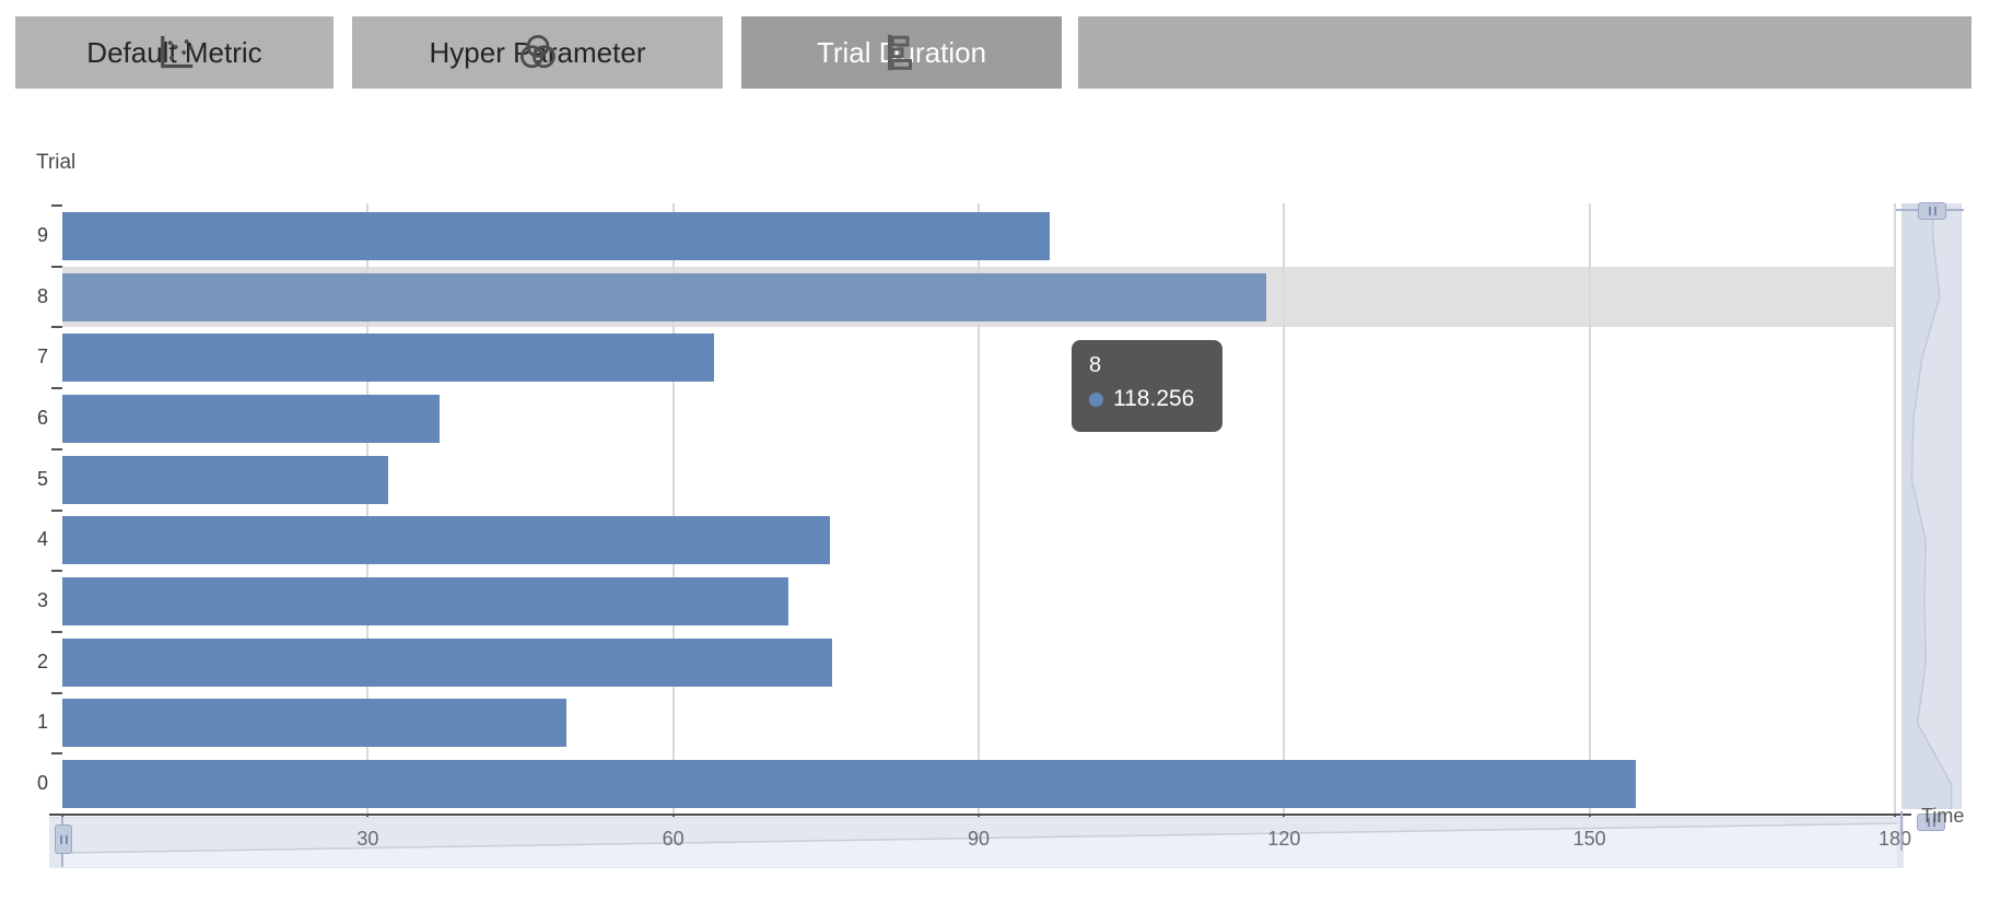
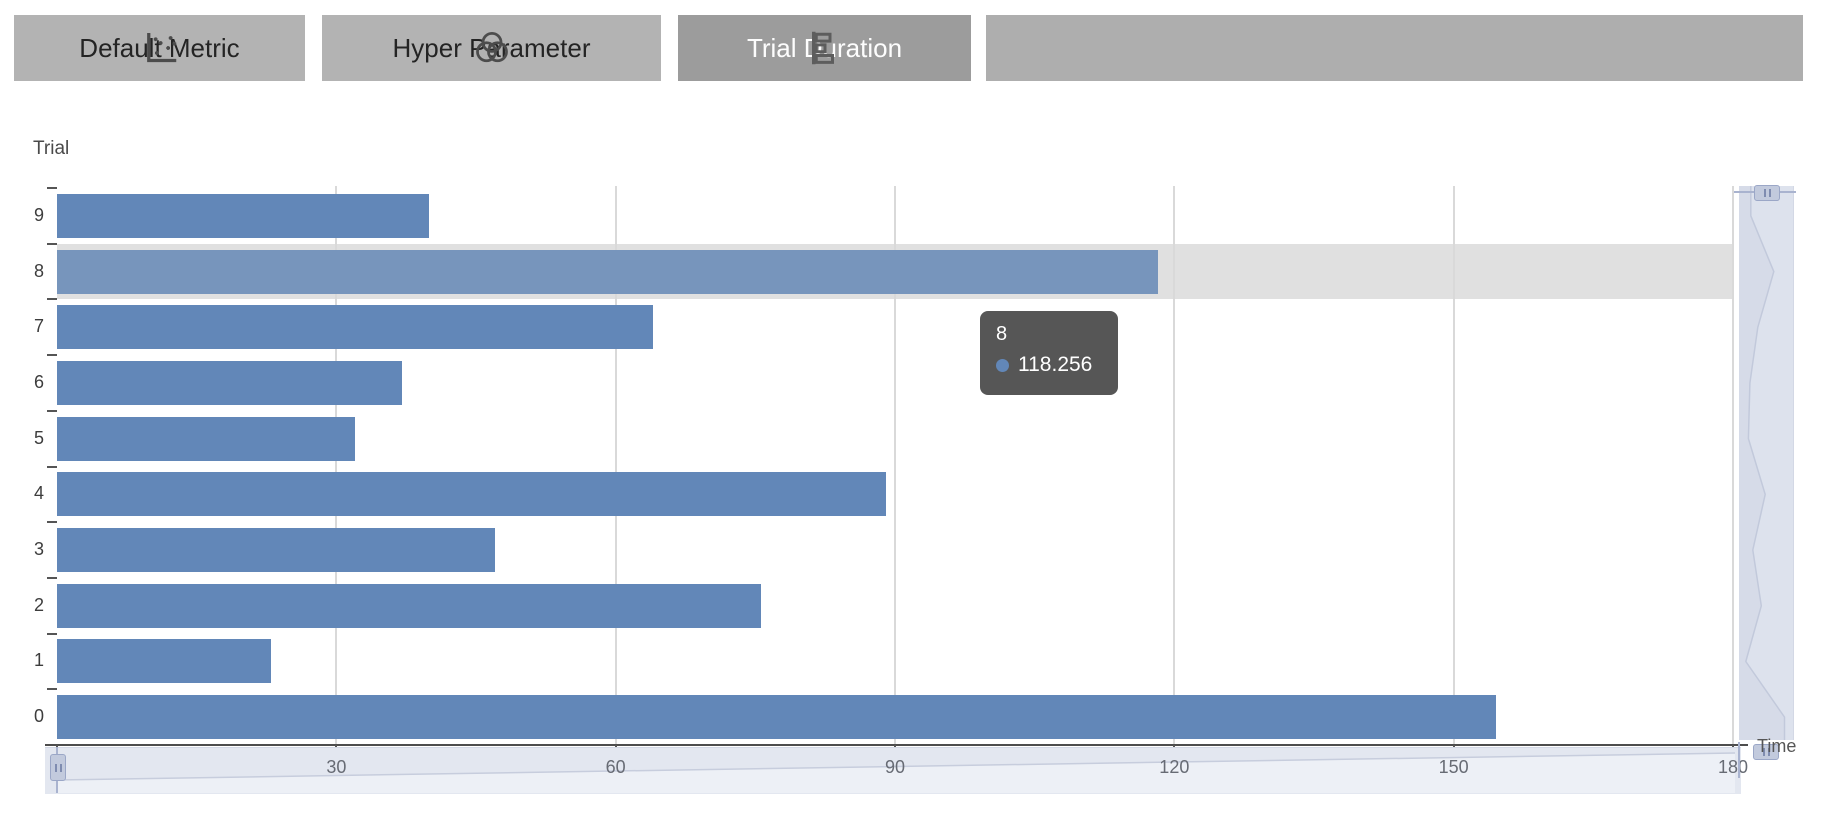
9: 97 -> 40
4: 75 -> 89
3: 71 -> 47
1: 50 -> 23
